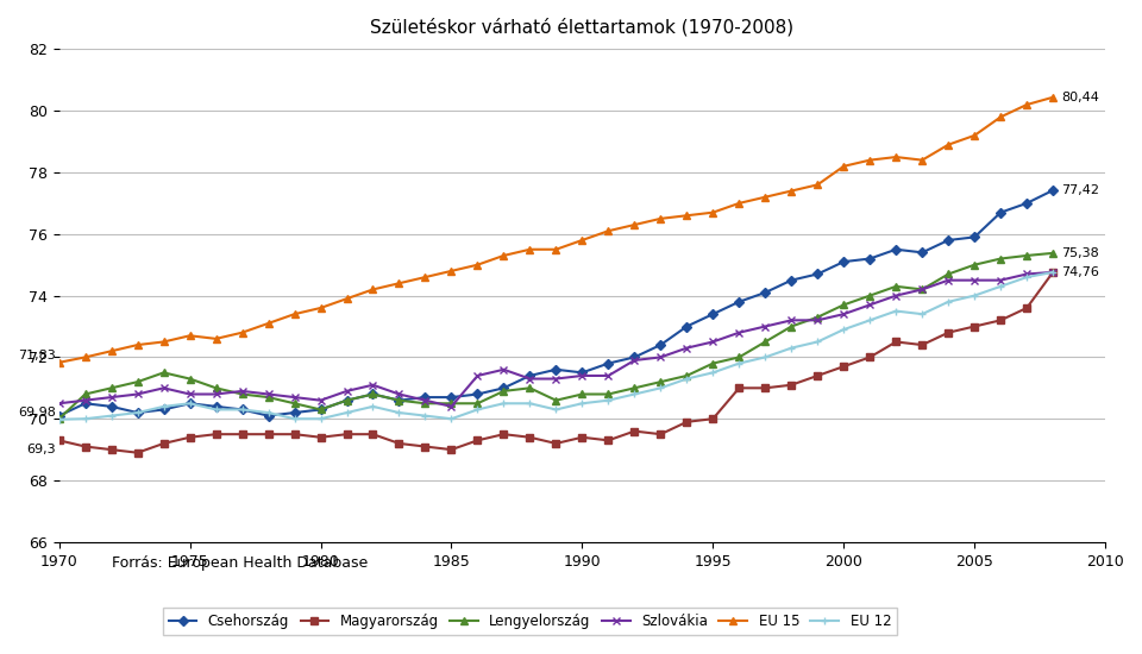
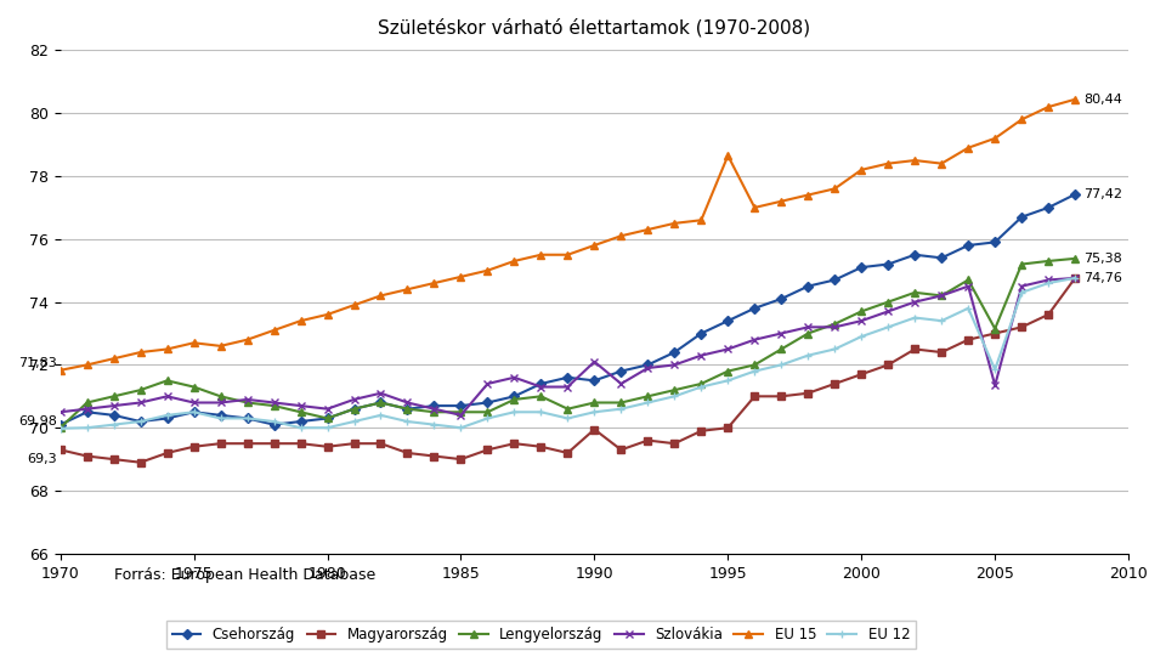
Magyarország/1990: 69.40 -> 69.95
Szlovákia/1990: 71.40 -> 72.10
EU 15/1995: 76.70 -> 78.65
Lengyelország/2005: 75.00 -> 73.15
Szlovákia/2005: 74.50 -> 71.35
EU 12/2005: 74.00 -> 71.85
